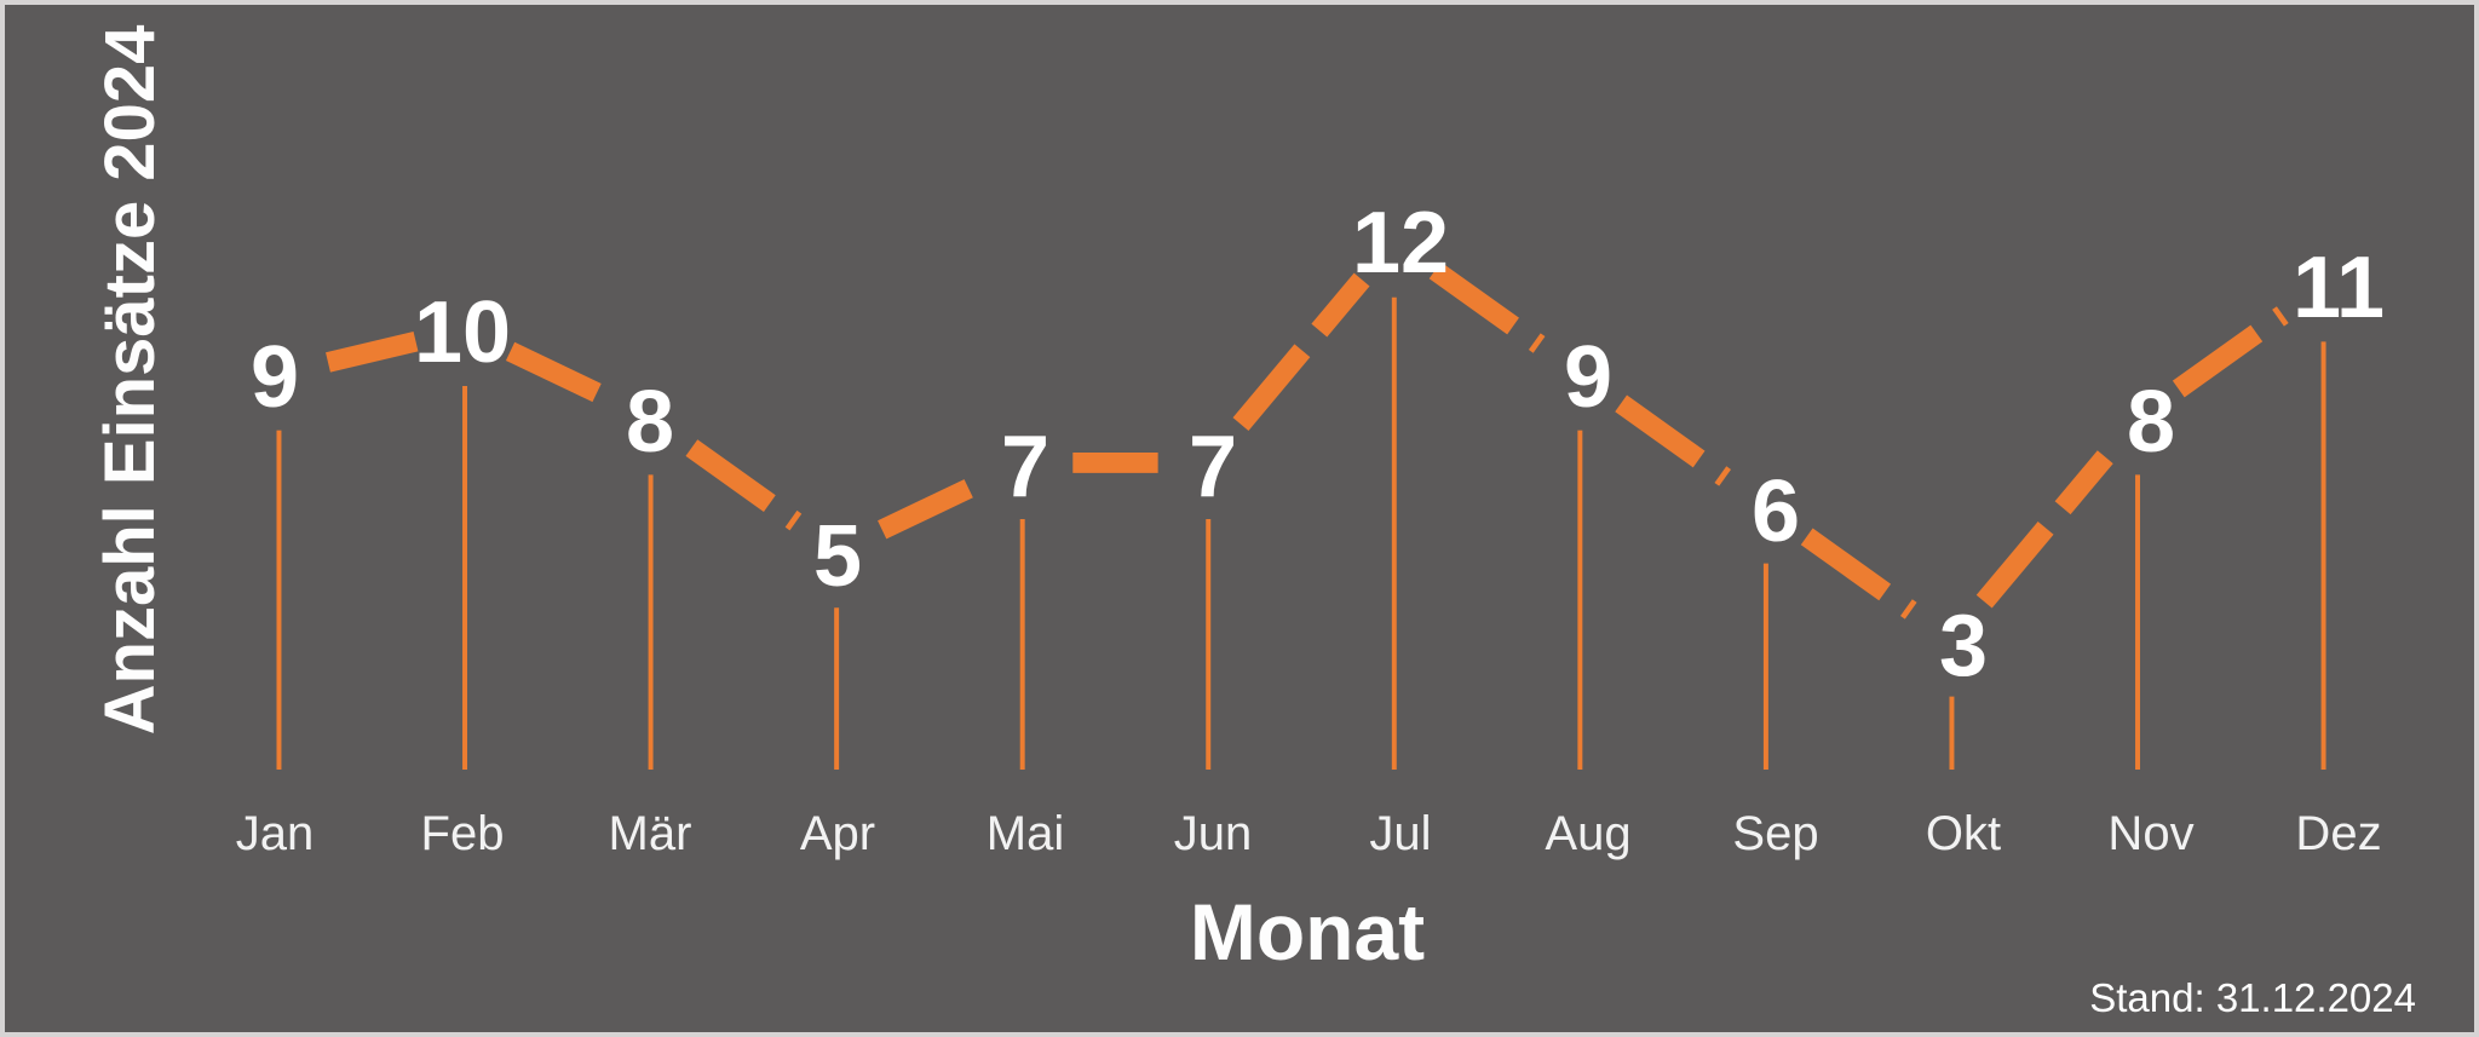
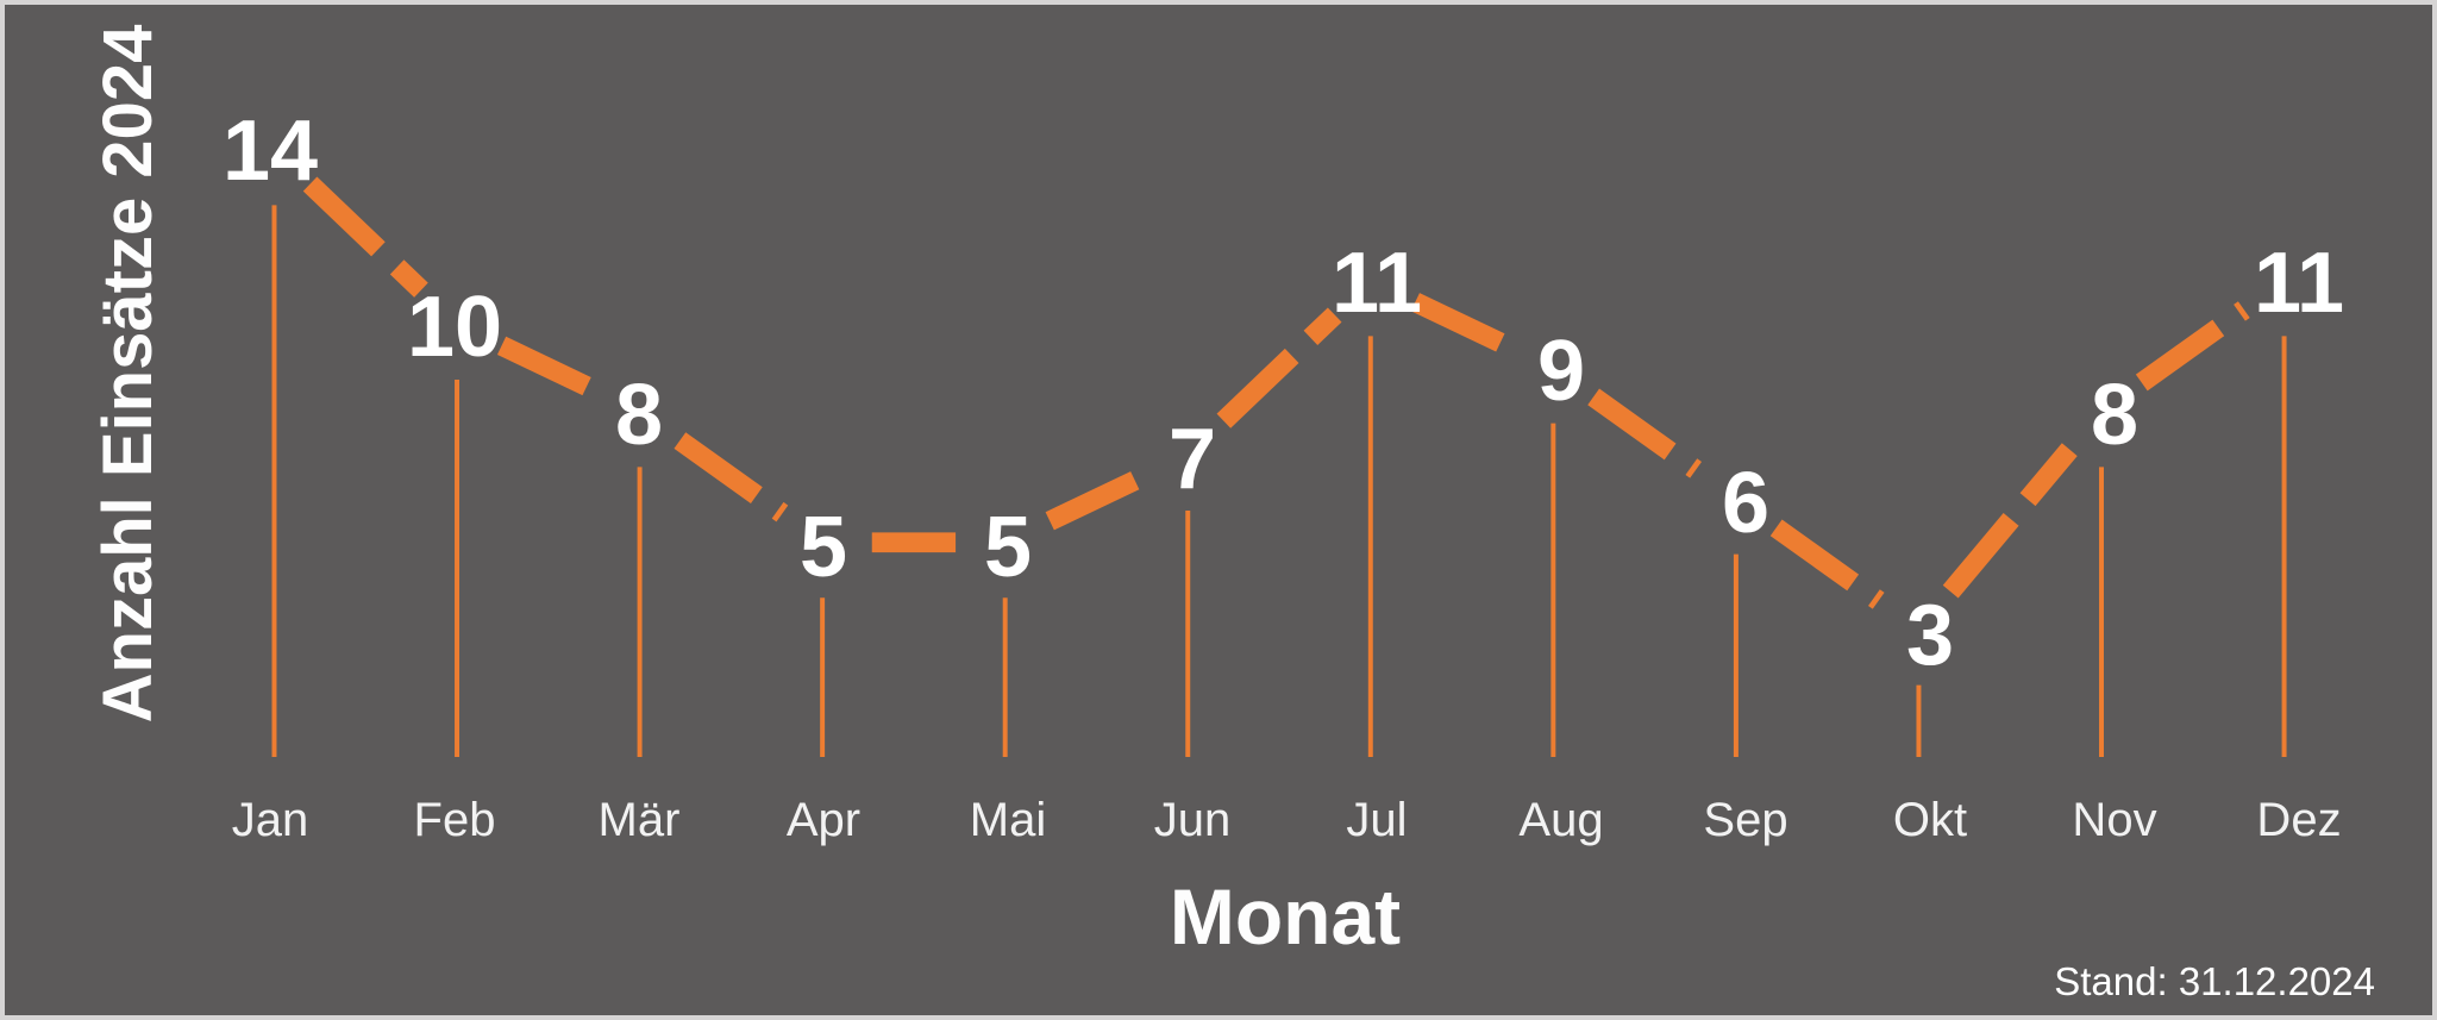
Jan: 9 -> 14
Mai: 7 -> 5
Jul: 12 -> 11
